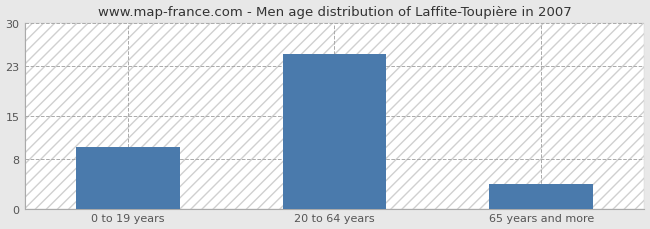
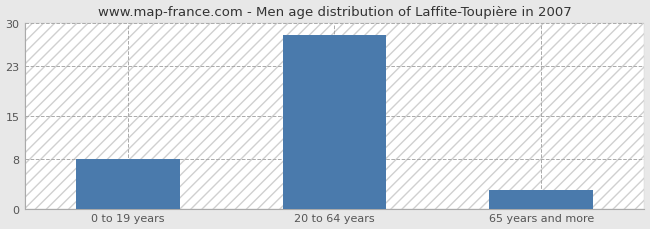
0 to 19 years: 10 -> 8
20 to 64 years: 25 -> 28
65 years and more: 4 -> 3
